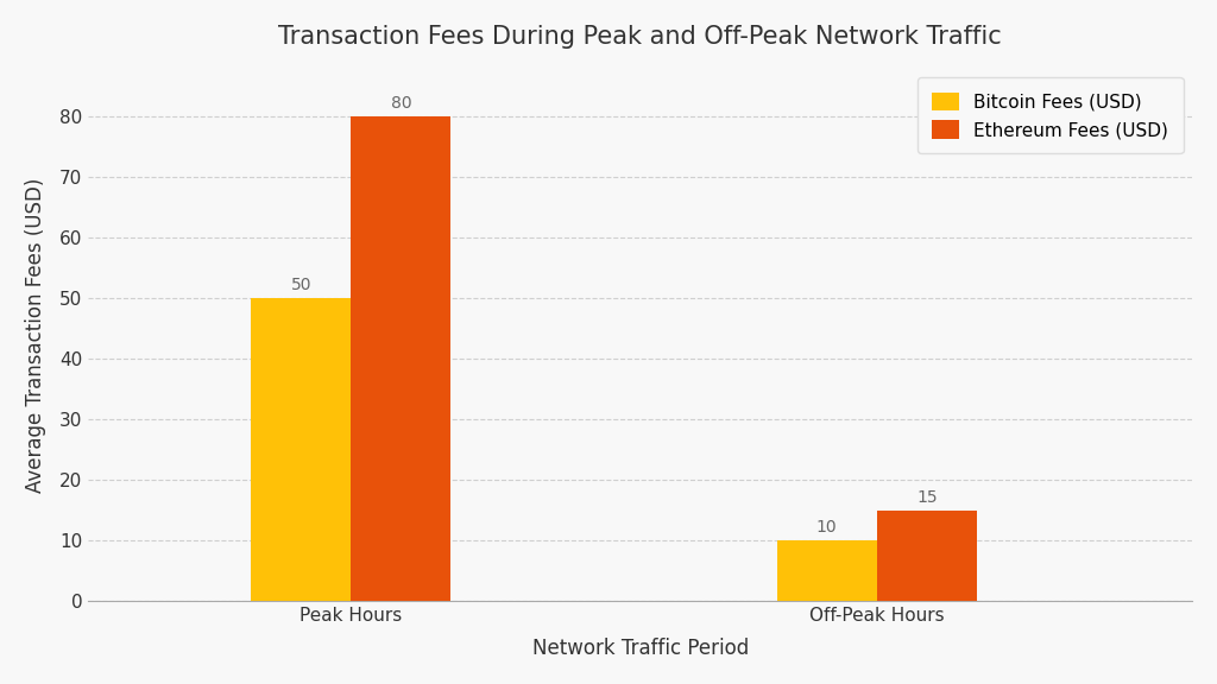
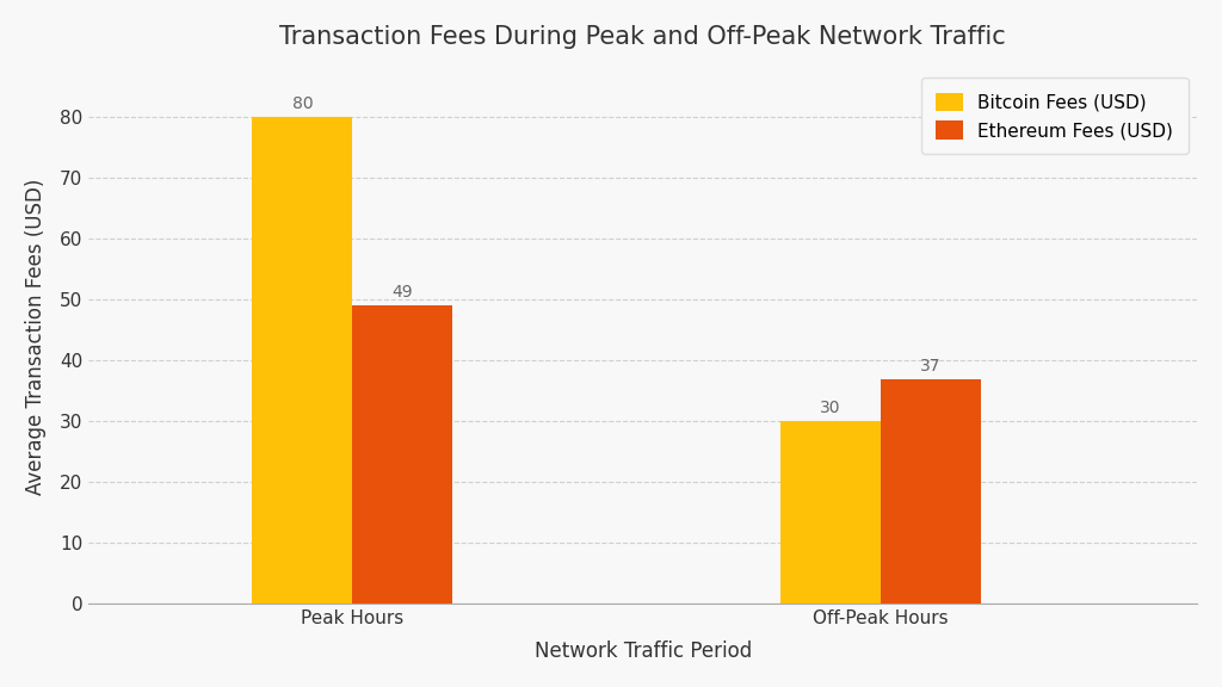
Bitcoin Fees (USD)/Peak Hours: 50 -> 80
Ethereum Fees (USD)/Peak Hours: 80 -> 49
Bitcoin Fees (USD)/Off-Peak Hours: 10 -> 30
Ethereum Fees (USD)/Off-Peak Hours: 15 -> 37
